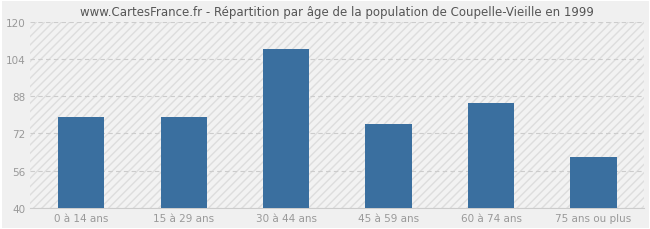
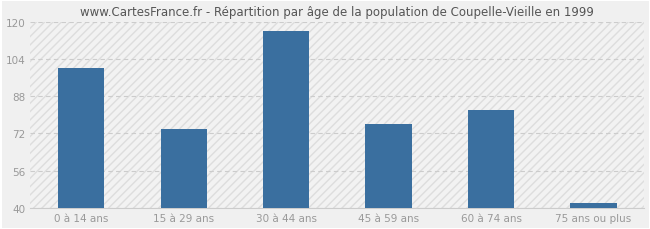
0 à 14 ans: 79 -> 100
15 à 29 ans: 79 -> 74
30 à 44 ans: 108 -> 116
60 à 74 ans: 85 -> 82
75 ans ou plus: 62 -> 42
